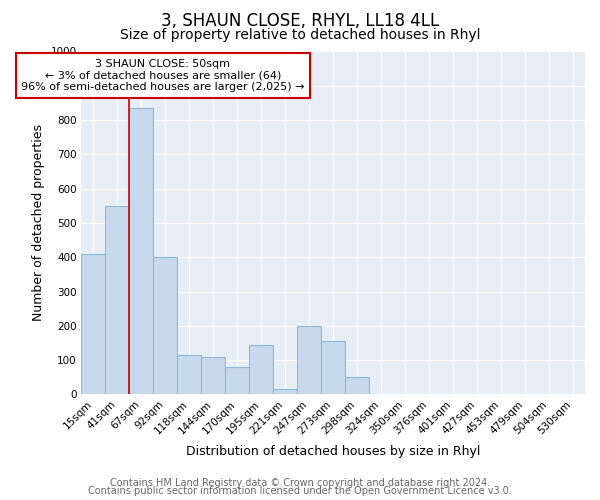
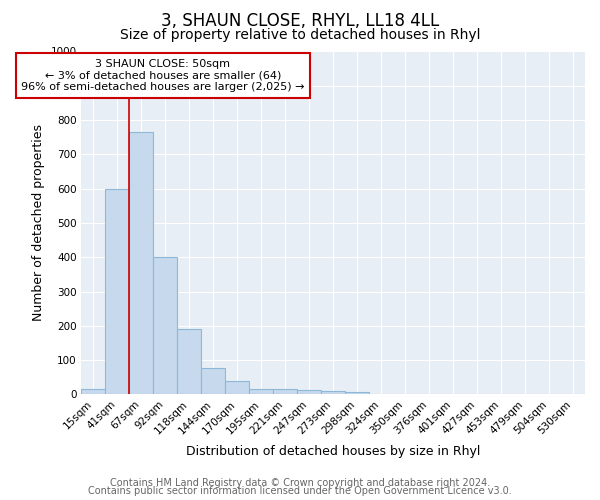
15sqm: 410 -> 15
41sqm: 550 -> 600
67sqm: 835 -> 765
118sqm: 115 -> 190
144sqm: 110 -> 78
170sqm: 80 -> 38
195sqm: 145 -> 17
247sqm: 200 -> 12
273sqm: 155 -> 10
298sqm: 50 -> 8
